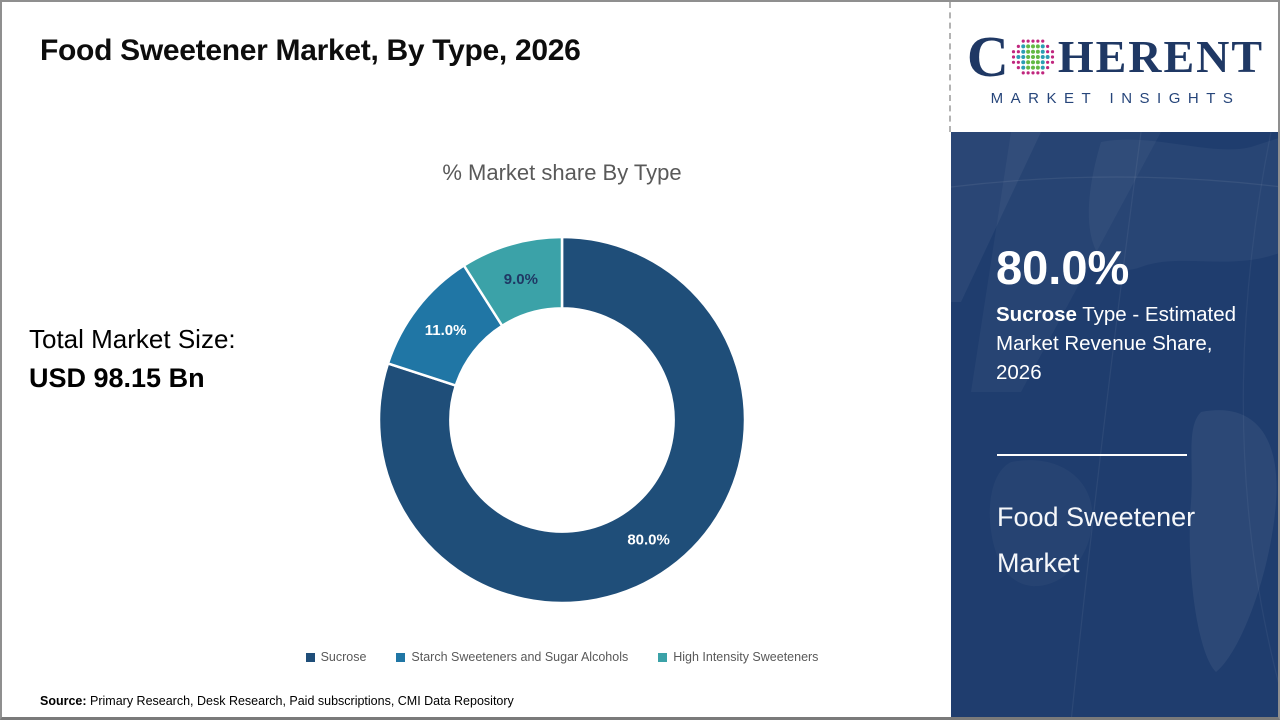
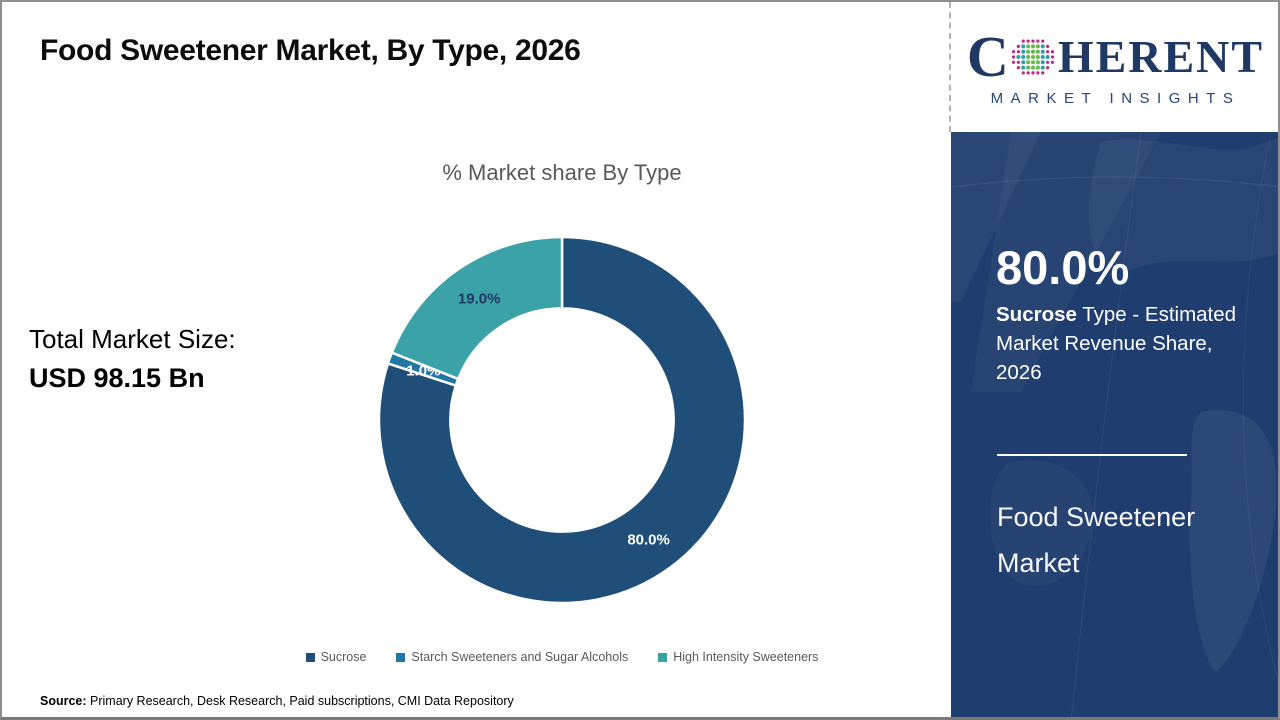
Starch Sweeteners and Sugar Alcohols: 11.0% -> 1.0%
High Intensity Sweeteners: 9.0% -> 19.0%
